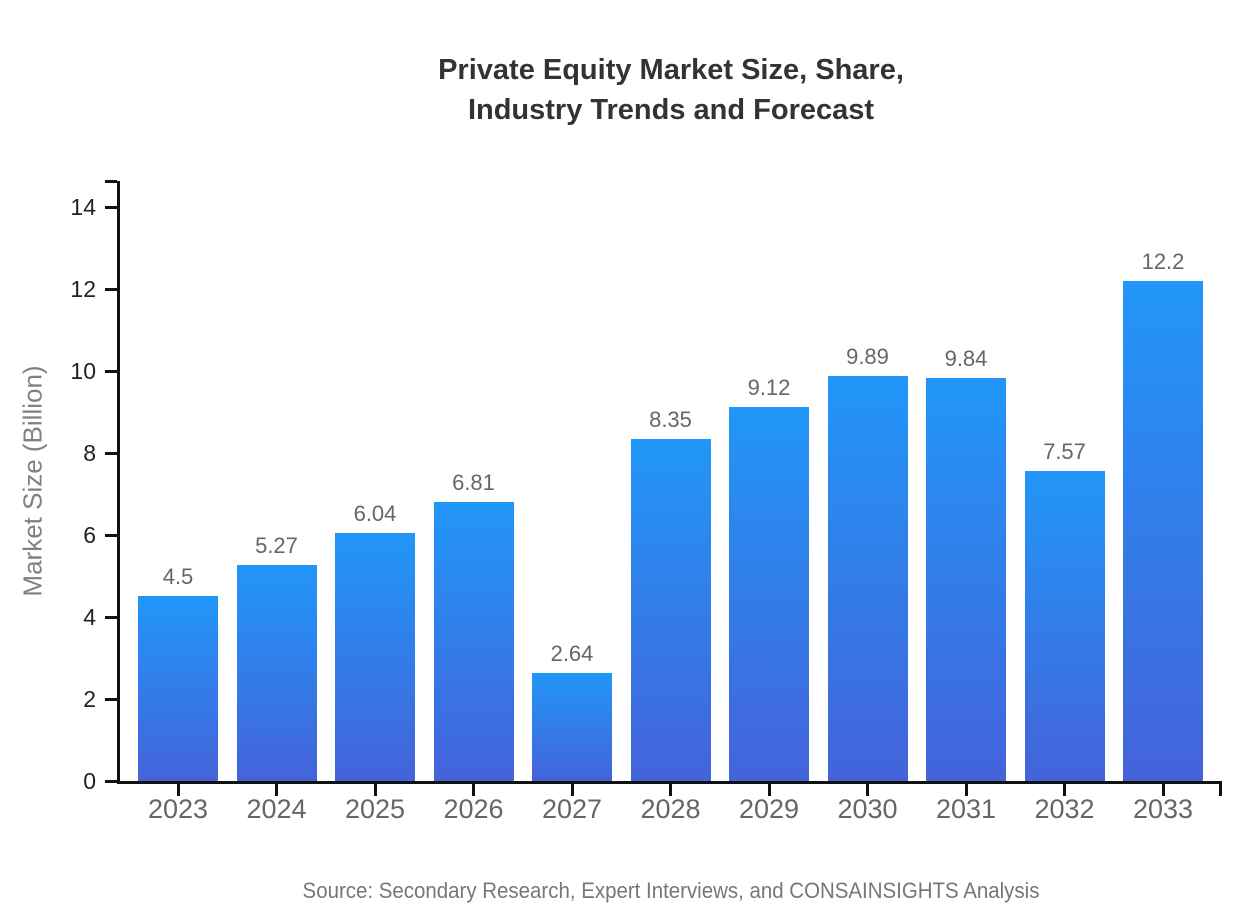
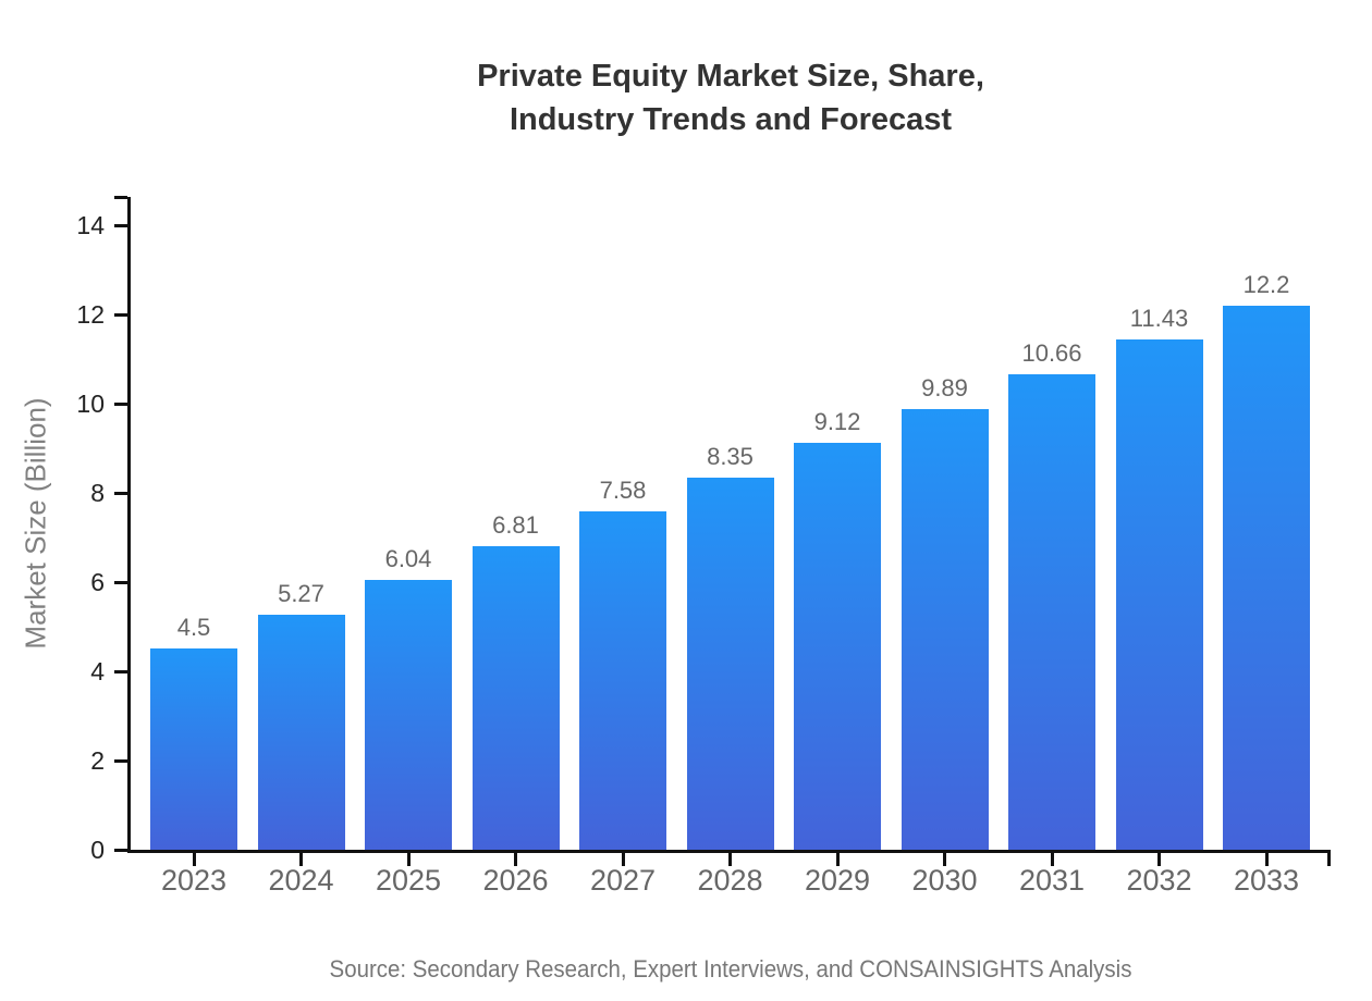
2027: 2.64 -> 7.58
2031: 9.84 -> 10.66
2032: 7.57 -> 11.43
